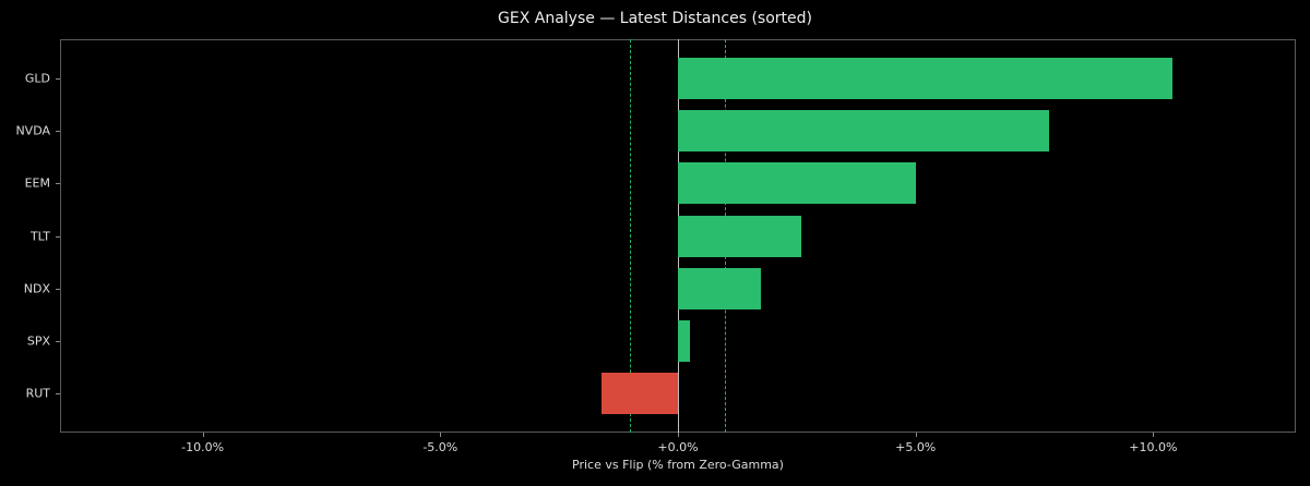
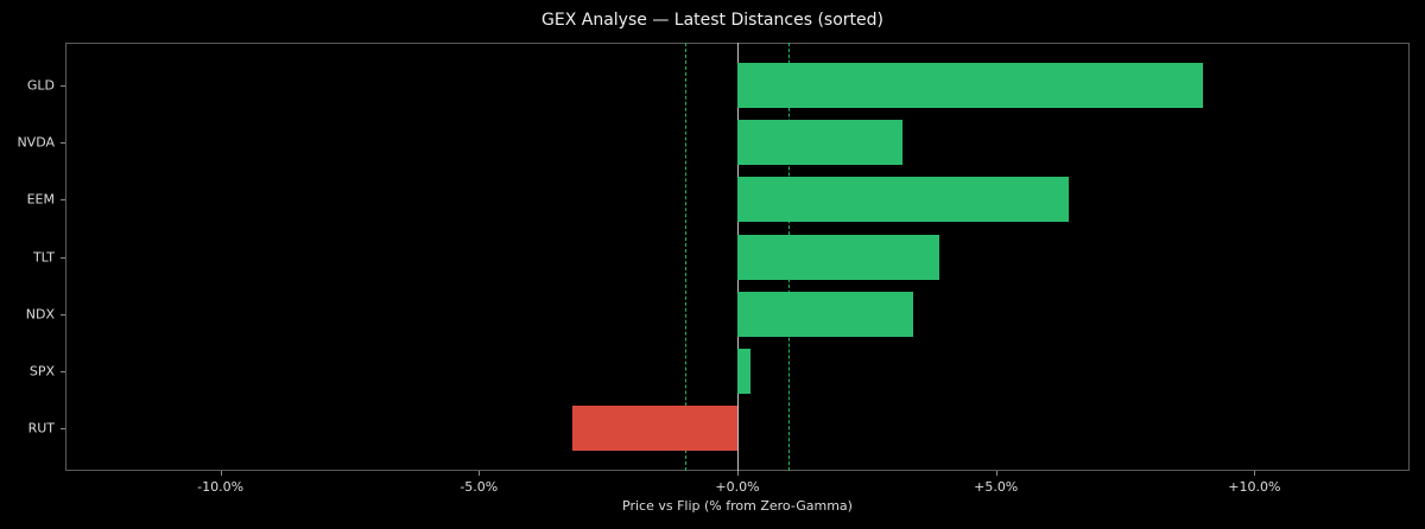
GLD: 10.4% -> 9.0%
NVDA: 7.8% -> 3.2%
EEM: 5.0% -> 6.4%
TLT: 2.6% -> 3.9%
NDX: 1.8% -> 3.4%
RUT: -1.6% -> -3.2%
